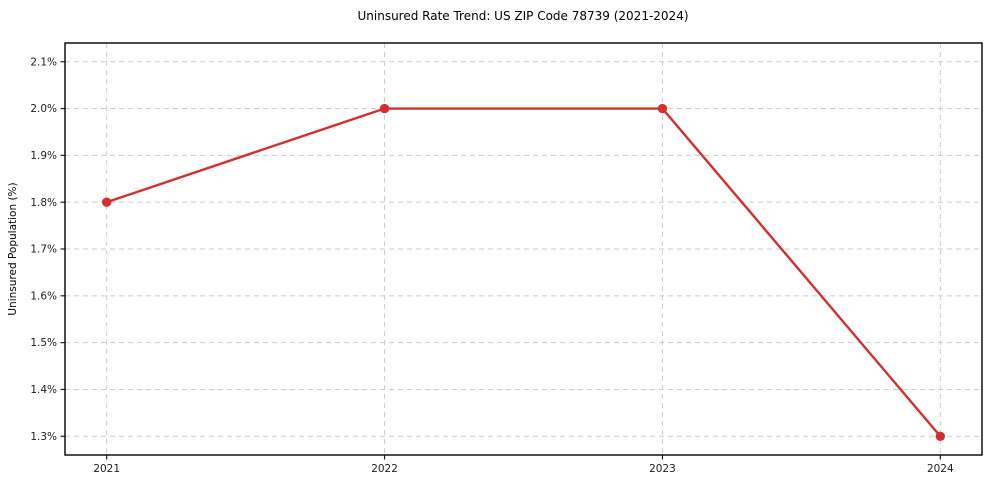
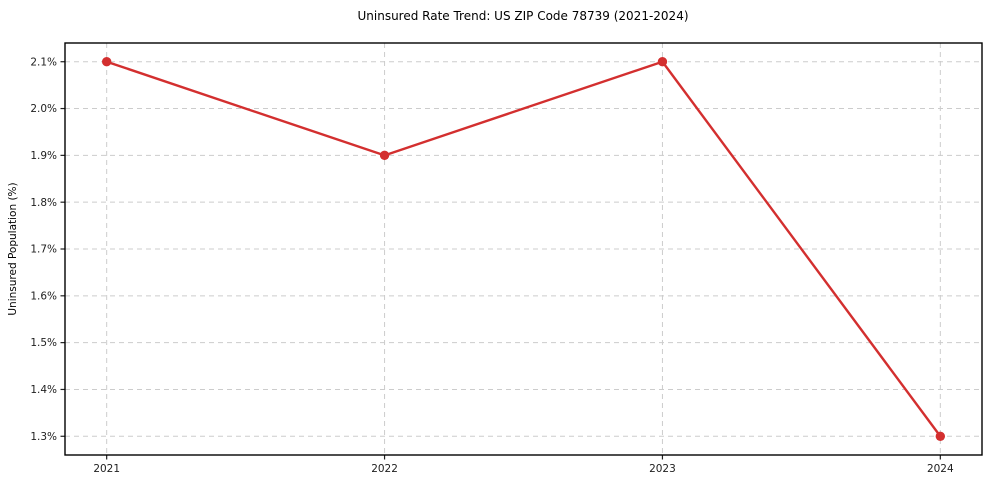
2021: 1.8% -> 2.1%
2022: 2.0% -> 1.9%
2023: 2.0% -> 2.1%
